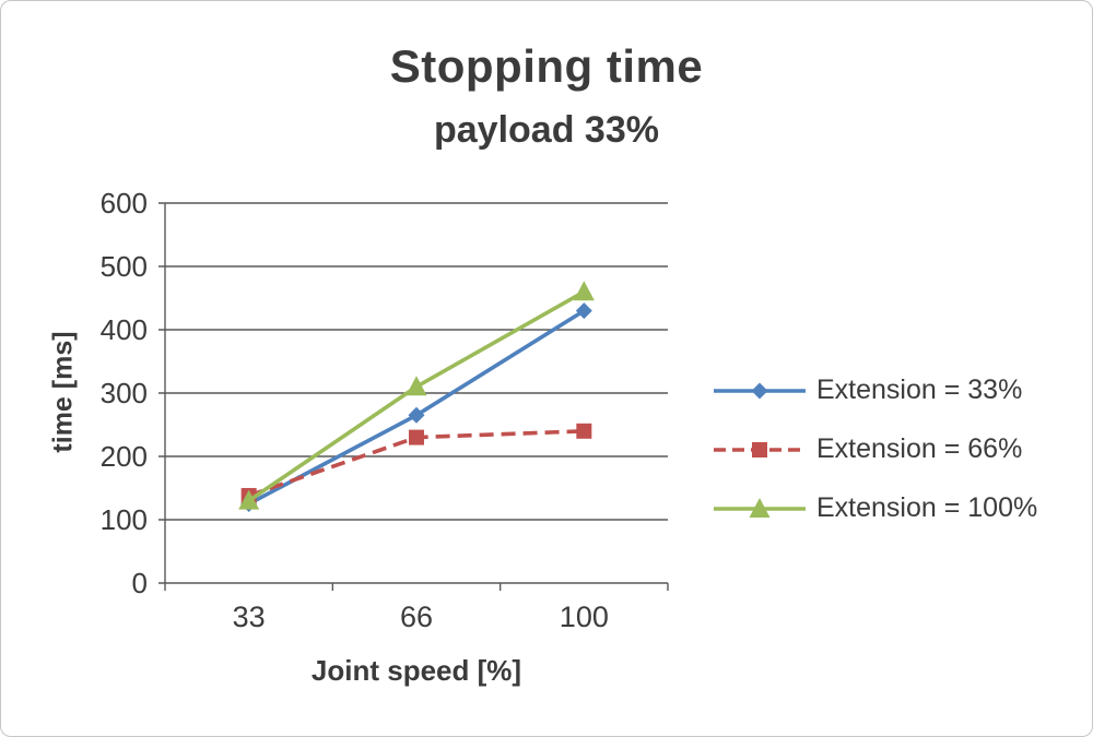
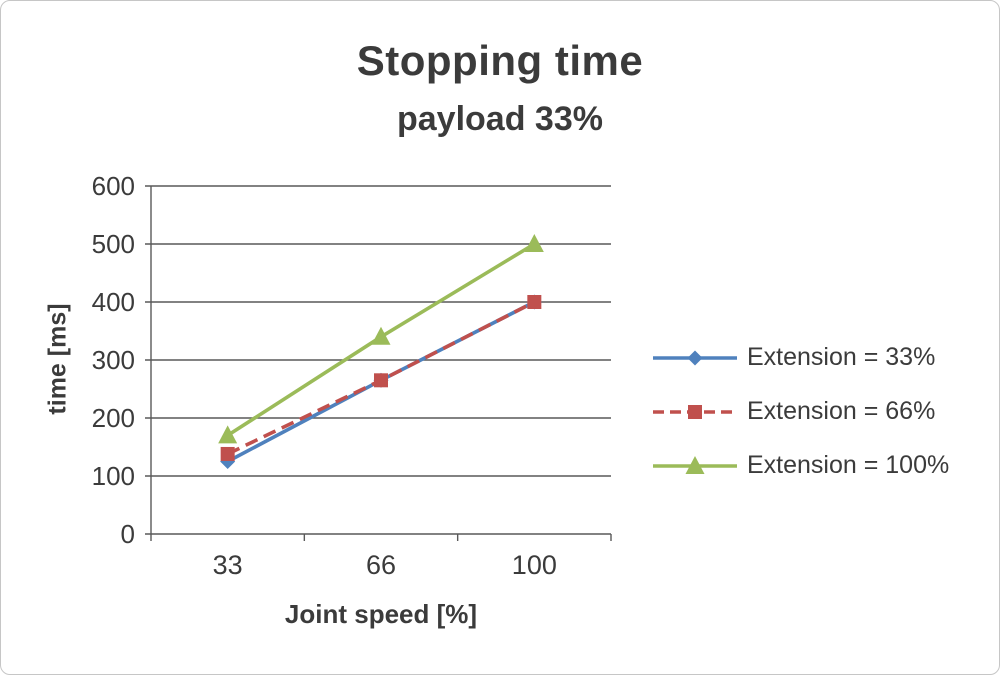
Extension = 100%/33: 130 -> 170
Extension = 66%/66: 230 -> 260
Extension = 100%/66: 310 -> 340
Extension = 33%/100: 430 -> 400
Extension = 66%/100: 240 -> 400
Extension = 100%/100: 460 -> 500
